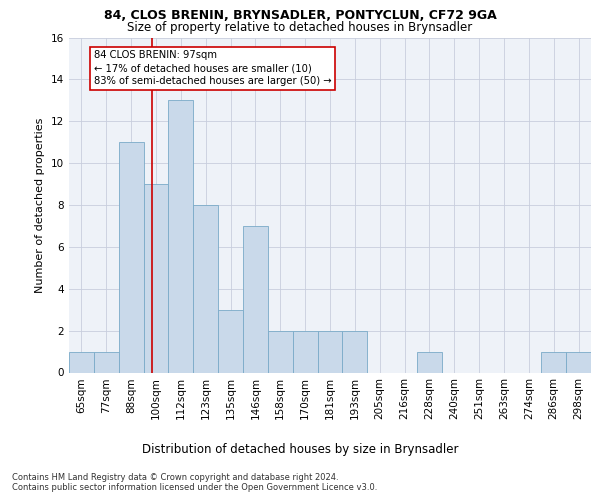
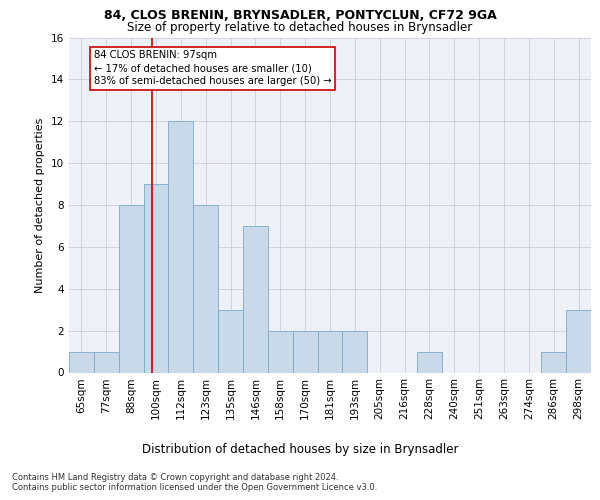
88sqm: 11 -> 8
112sqm: 13 -> 12
298sqm: 1 -> 3
